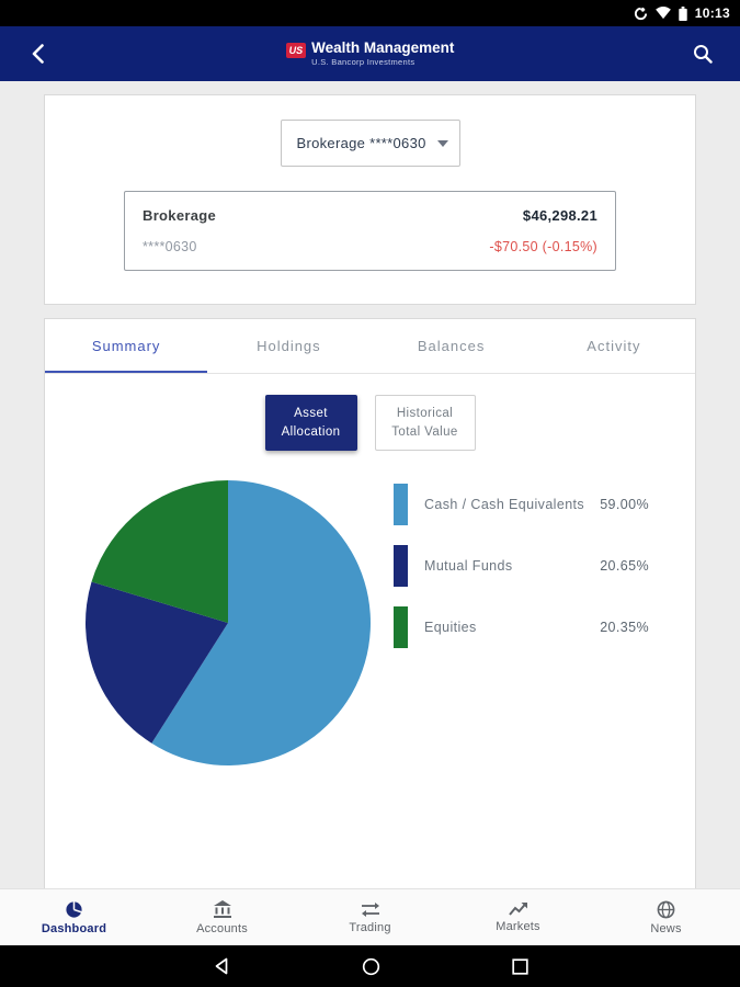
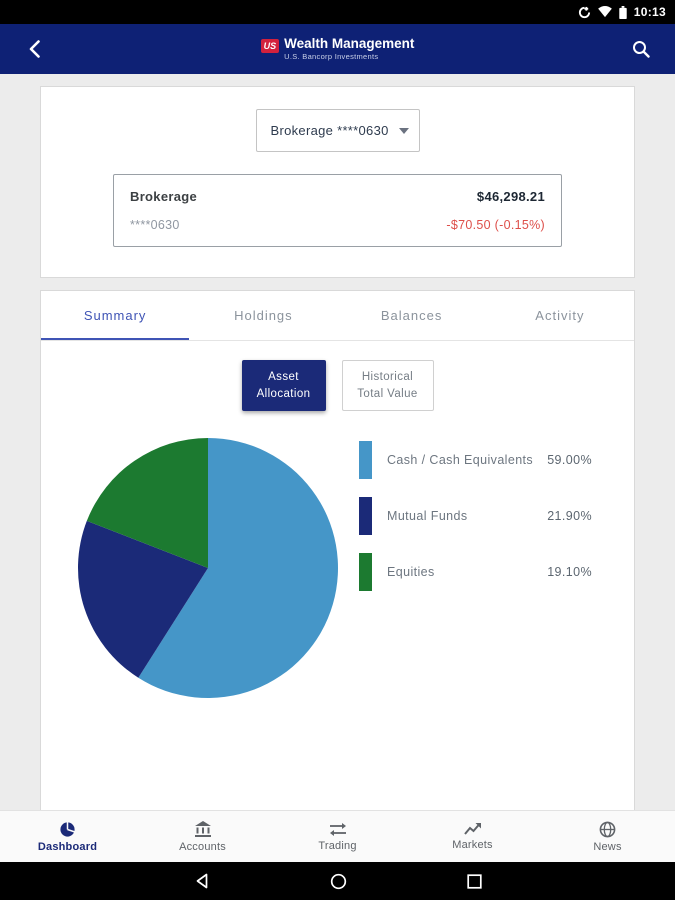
Mutual Funds: 20.65% -> 21.90%
Equities: 20.35% -> 19.10%
